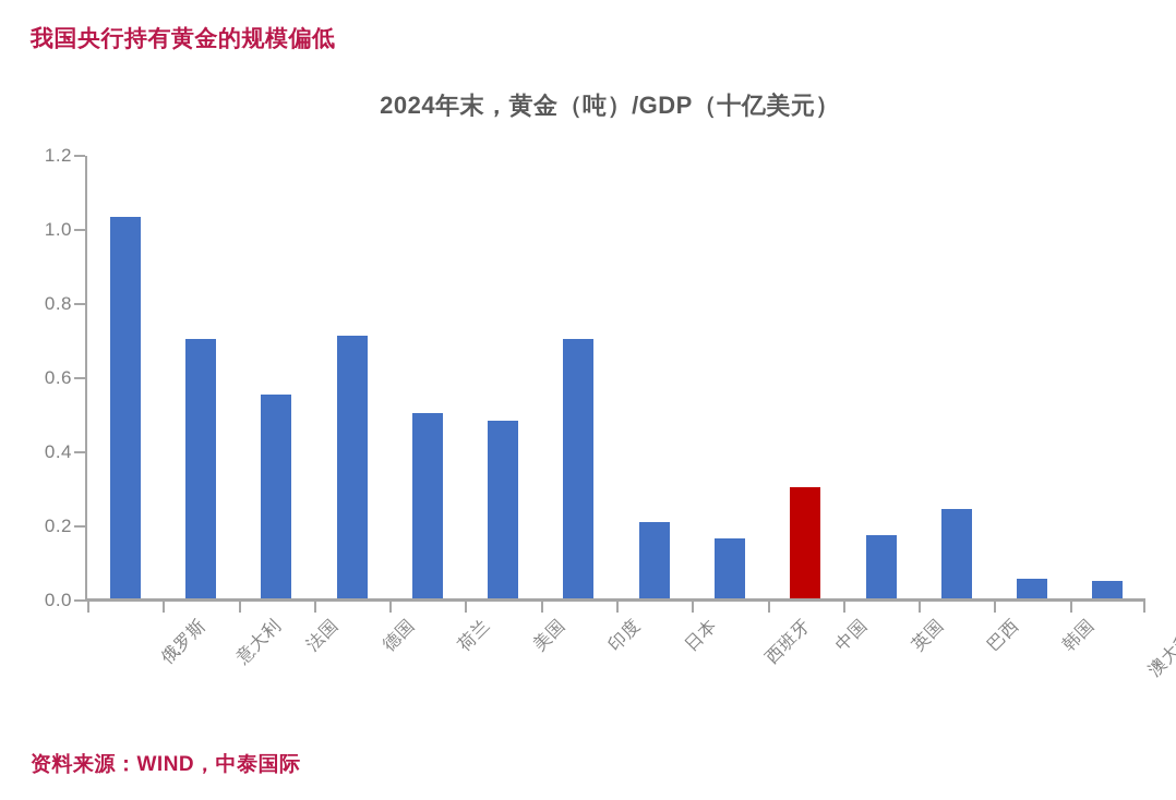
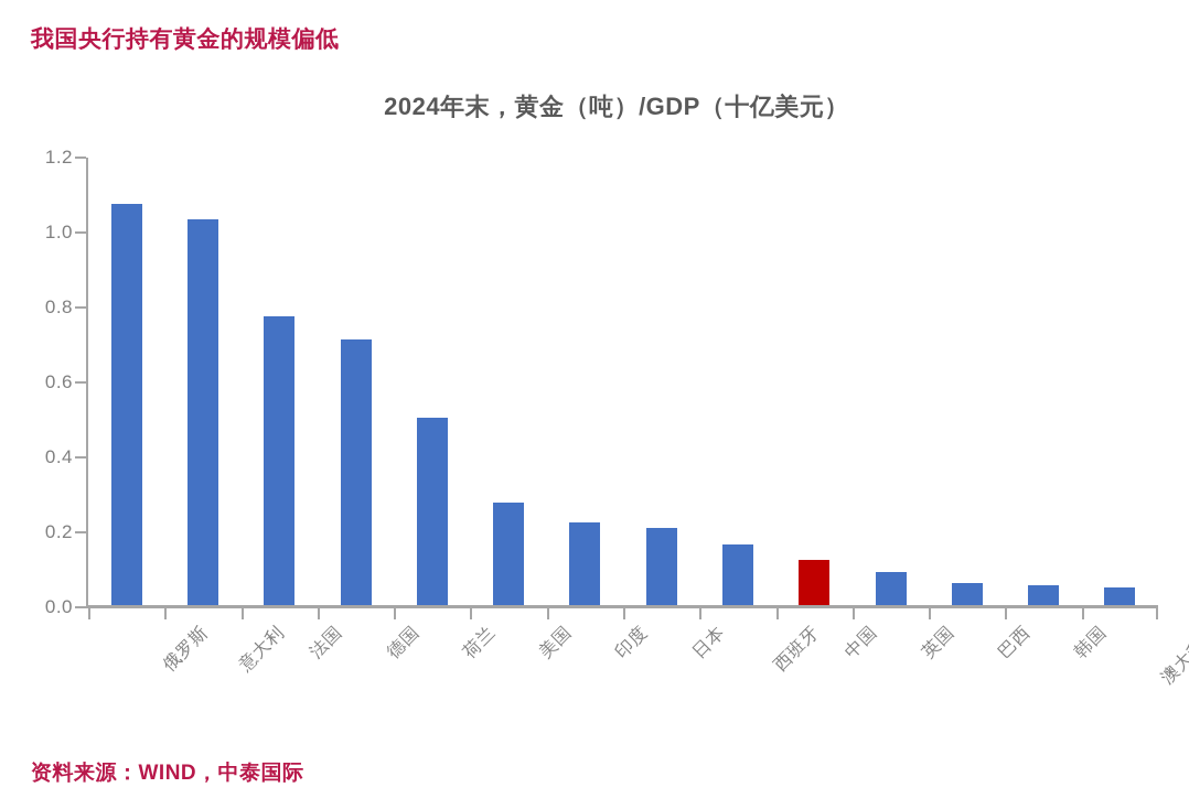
俄罗斯: 1.03 -> 1.07
意大利: 0.70 -> 1.03
法国: 0.55 -> 0.77
美国: 0.48 -> 0.28
印度: 0.70 -> 0.22
中国: 0.30 -> 0.12
英国: 0.17 -> 0.09
巴西: 0.24 -> 0.06
